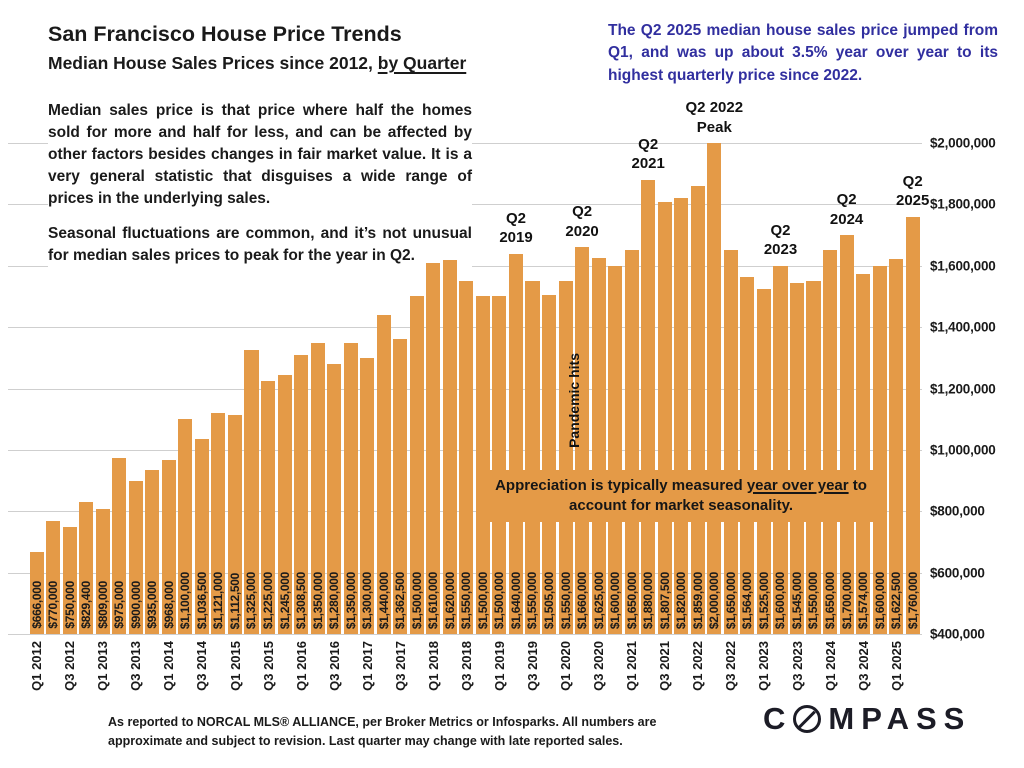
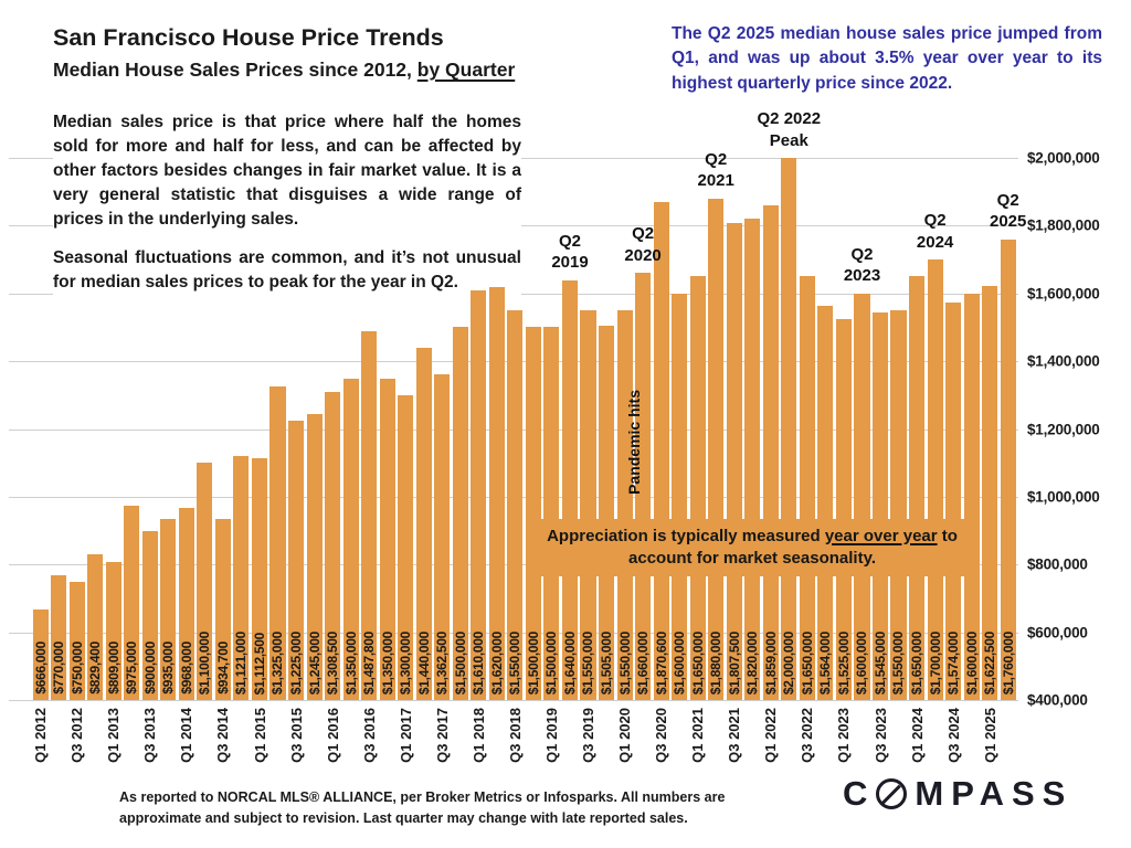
Q3 2014: $1,036,500 -> $934,700
Q3 2016: $1,280,000 -> $1,487,800
Q3 2020: $1,625,000 -> $1,870,600
